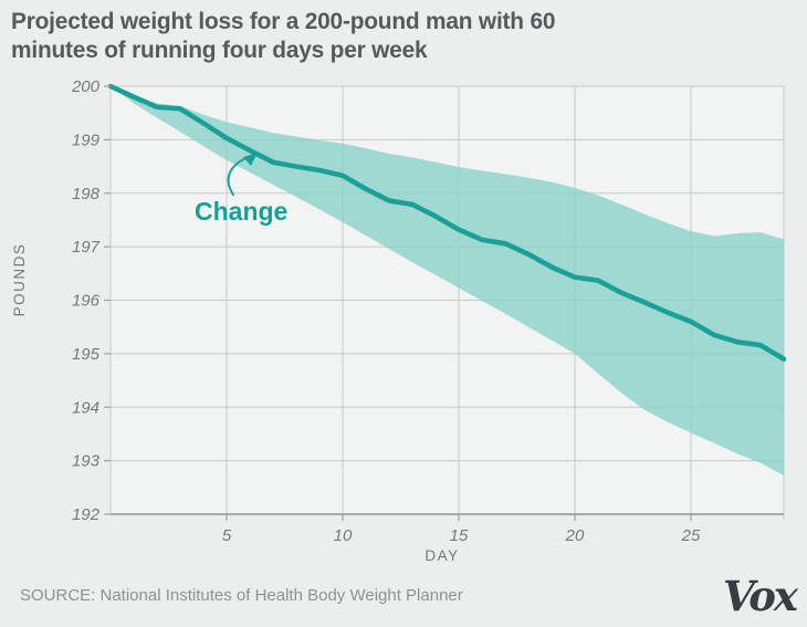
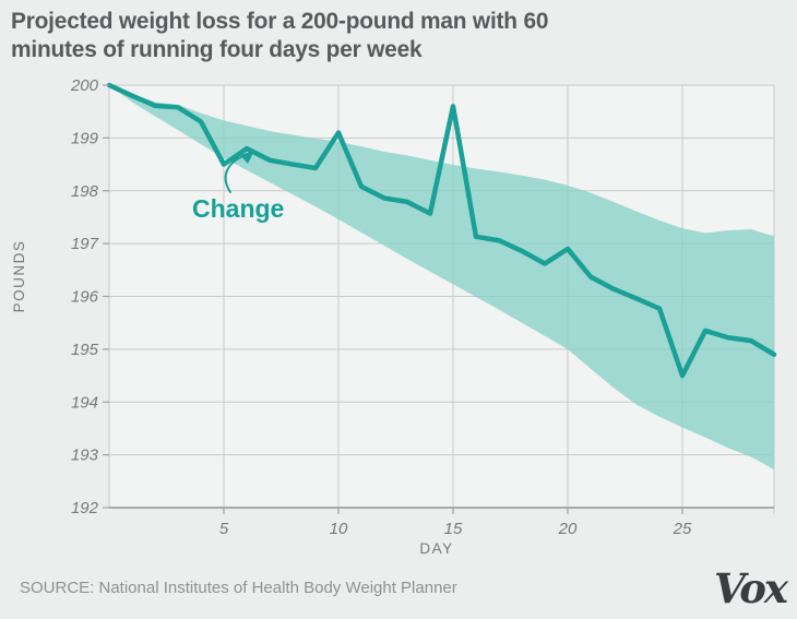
Change/5: 199.0 -> 198.5
Change/10: 198.3 -> 199.1
Change/15: 197.3 -> 199.6
Change/20: 196.4 -> 196.9
Change/25: 195.6 -> 194.5
